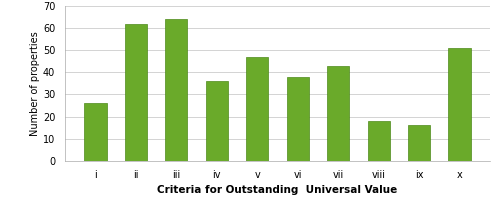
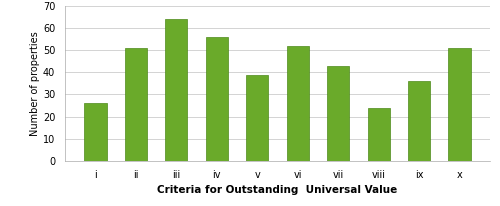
ii: 62 -> 51
iv: 36 -> 56
v: 47 -> 39
vi: 38 -> 52
viii: 18 -> 24
ix: 16 -> 36
